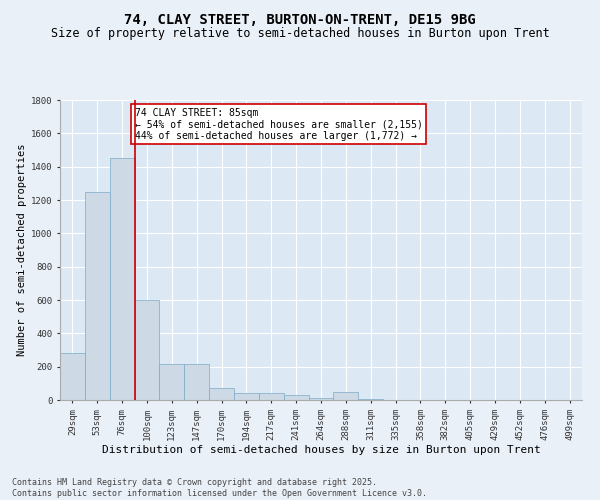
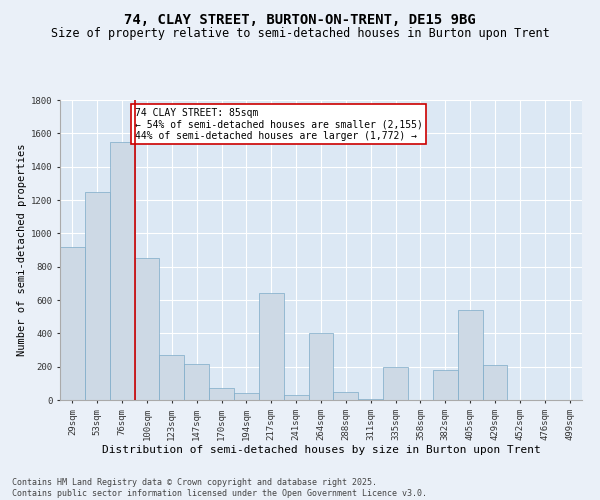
29sqm: 280 -> 920
76sqm: 1450 -> 1550
100sqm: 600 -> 850
123sqm: 220 -> 270
217sqm: 40 -> 640
264sqm: 20 -> 400
335sqm: 0 -> 200
382sqm: 0 -> 180
405sqm: 0 -> 540
429sqm: 0 -> 210
